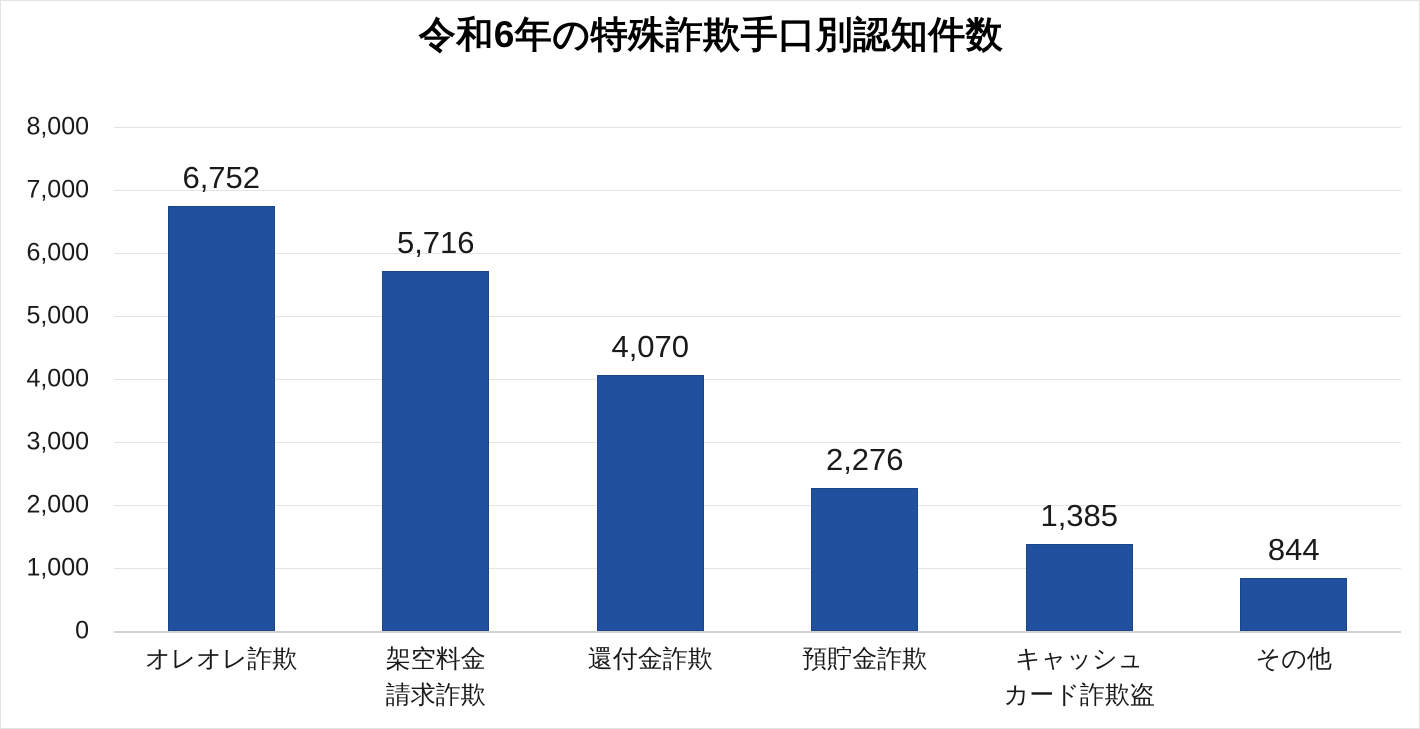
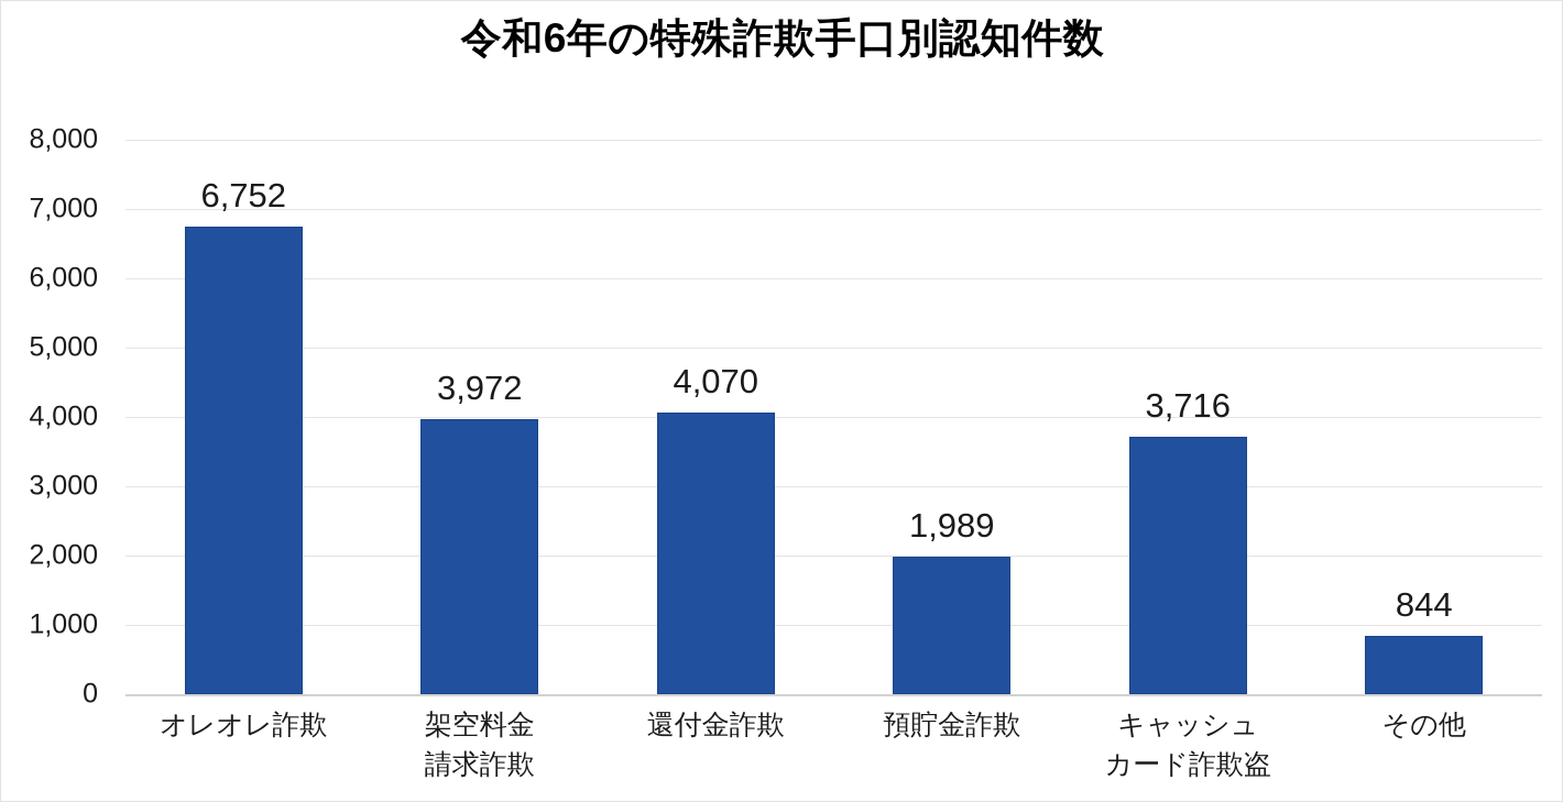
架空料金請求詐欺: 5,716 -> 3,972
預貯金詐欺: 2,276 -> 1,989
キャッシュカード詐欺盗: 1,385 -> 3,716
